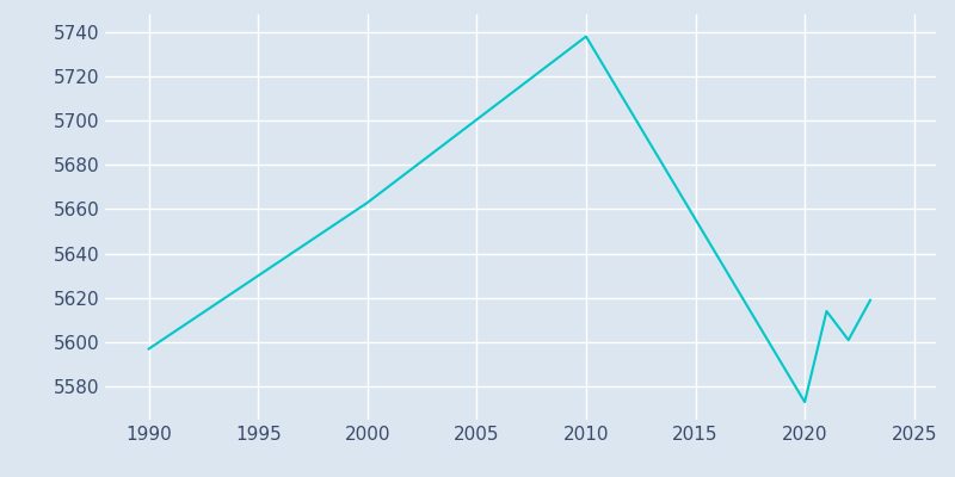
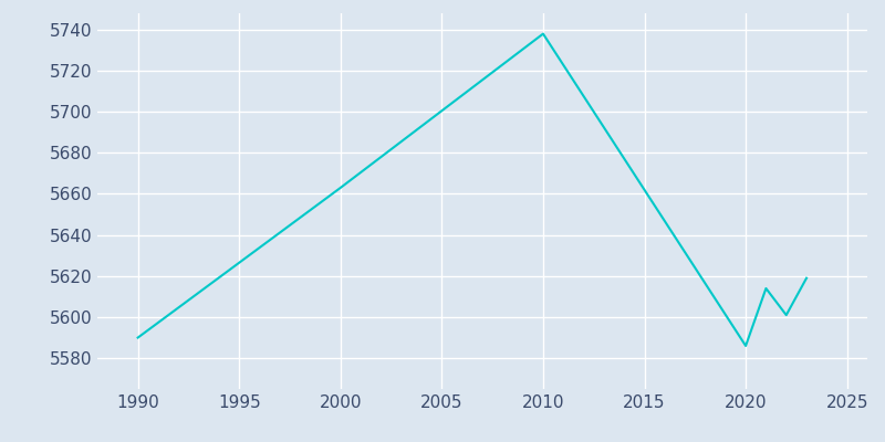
1990: 5597 -> 5590
2020: 5573 -> 5586
